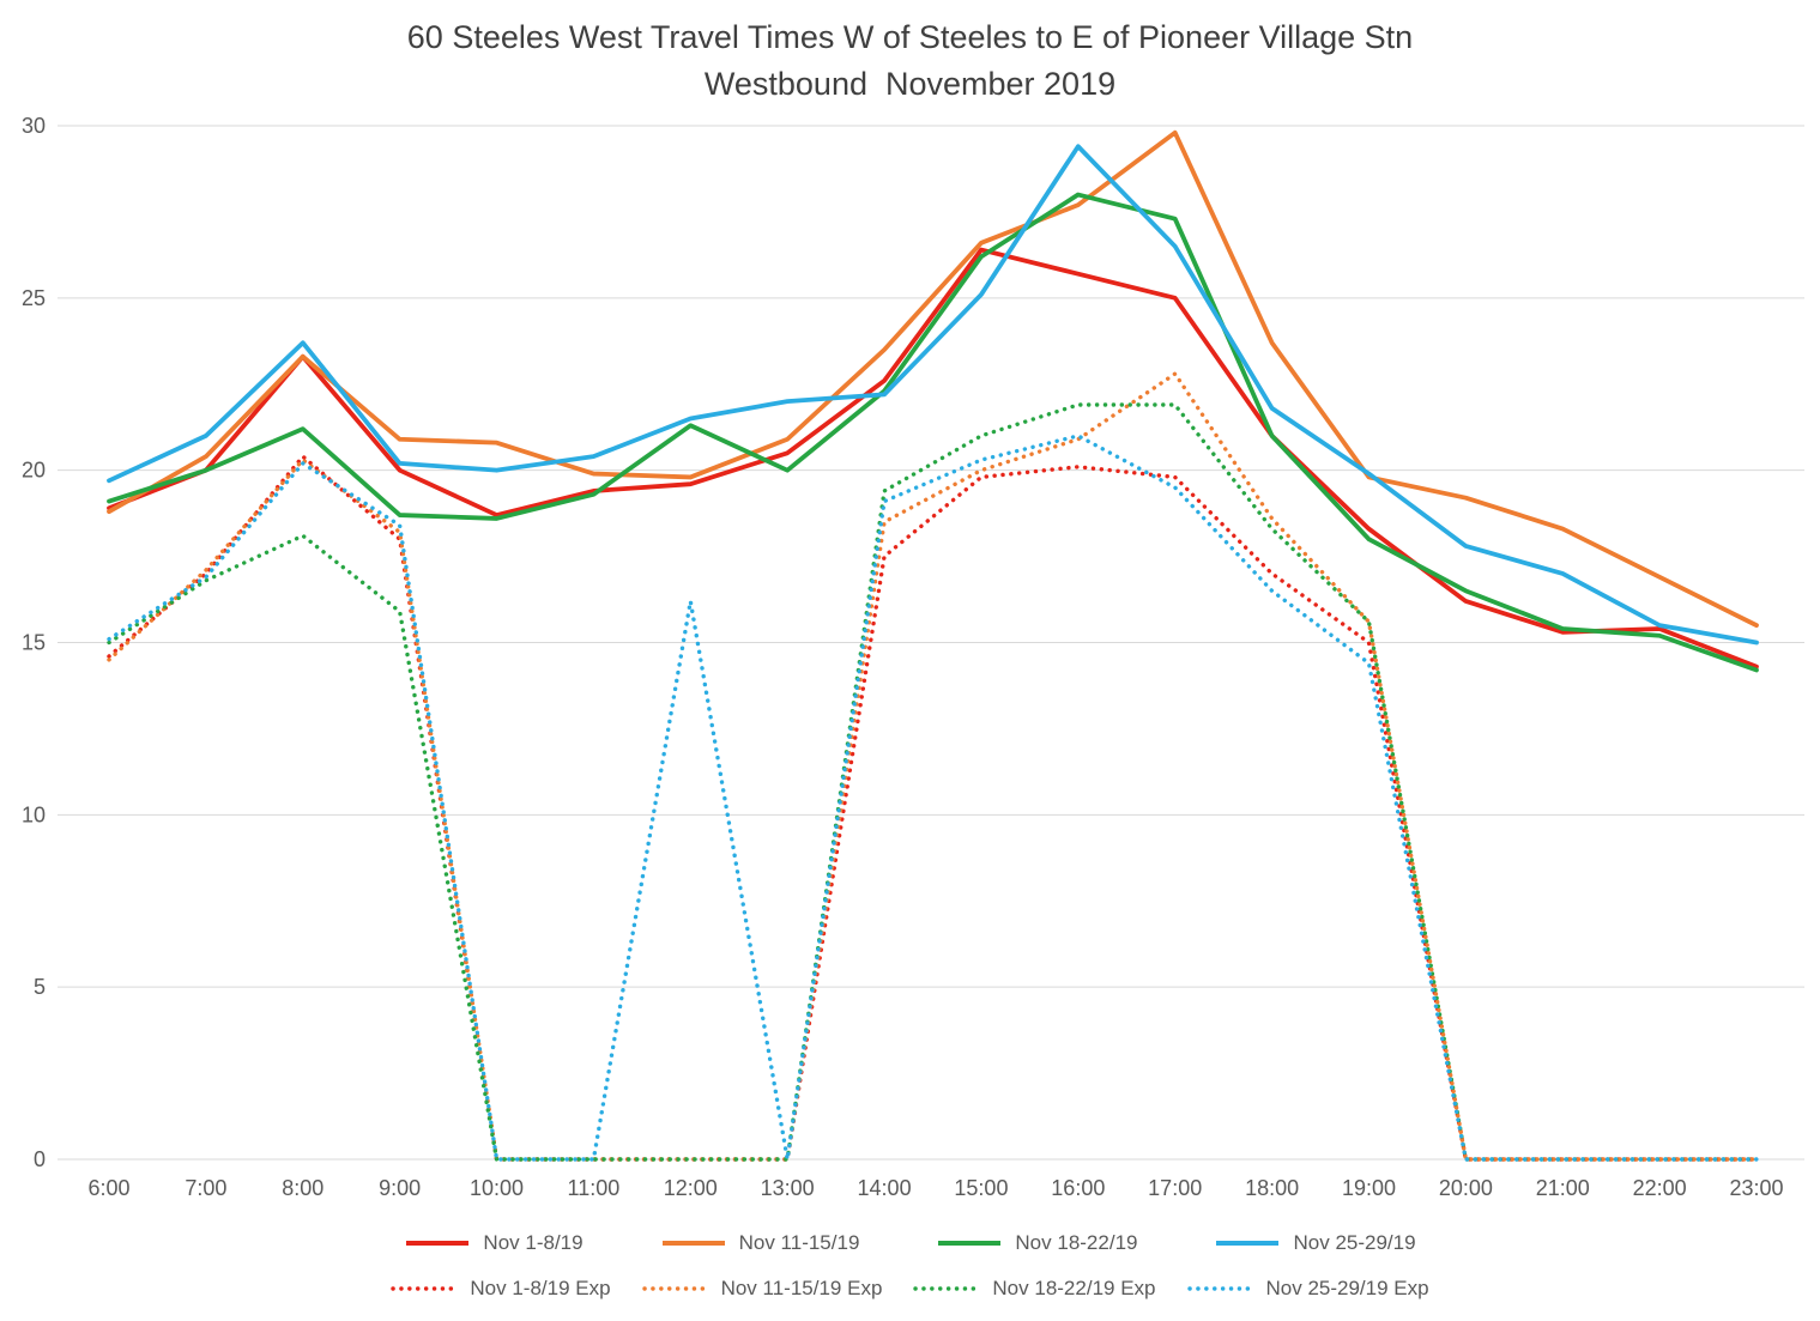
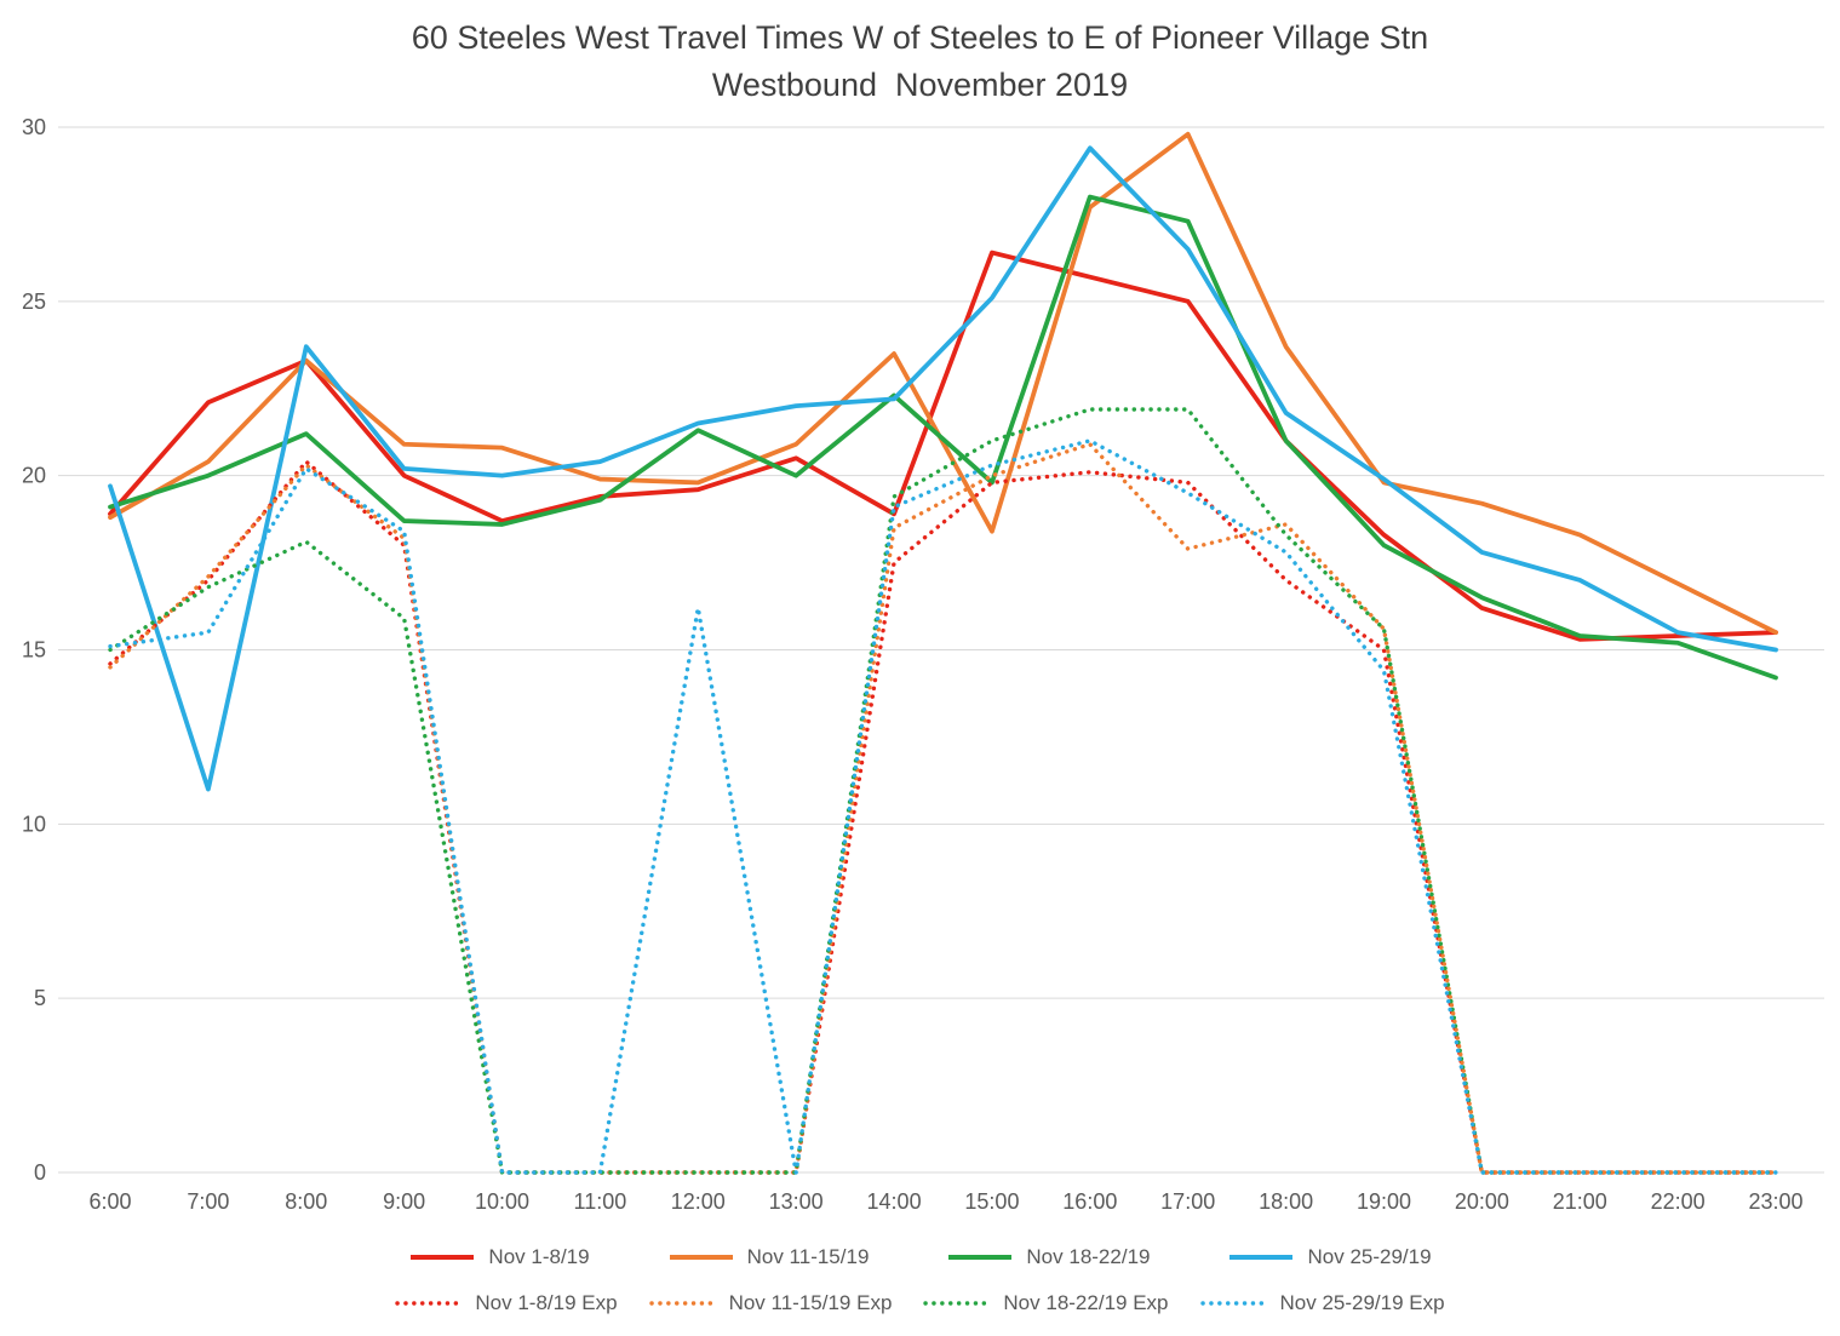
Nov 1-8/19/7:00: 20.0 -> 22.1
Nov 25-29/19/7:00: 21.0 -> 11.0
Nov 25-29/19 Exp/7:00: 16.9 -> 15.5
Nov 1-8/19/14:00: 22.6 -> 18.9
Nov 11-15/19/15:00: 26.6 -> 18.4
Nov 18-22/19/15:00: 26.2 -> 19.8
Nov 11-15/19 Exp/17:00: 22.8 -> 17.9
Nov 25-29/19 Exp/18:00: 16.5 -> 17.8
Nov 1-8/19/23:00: 14.3 -> 15.5
